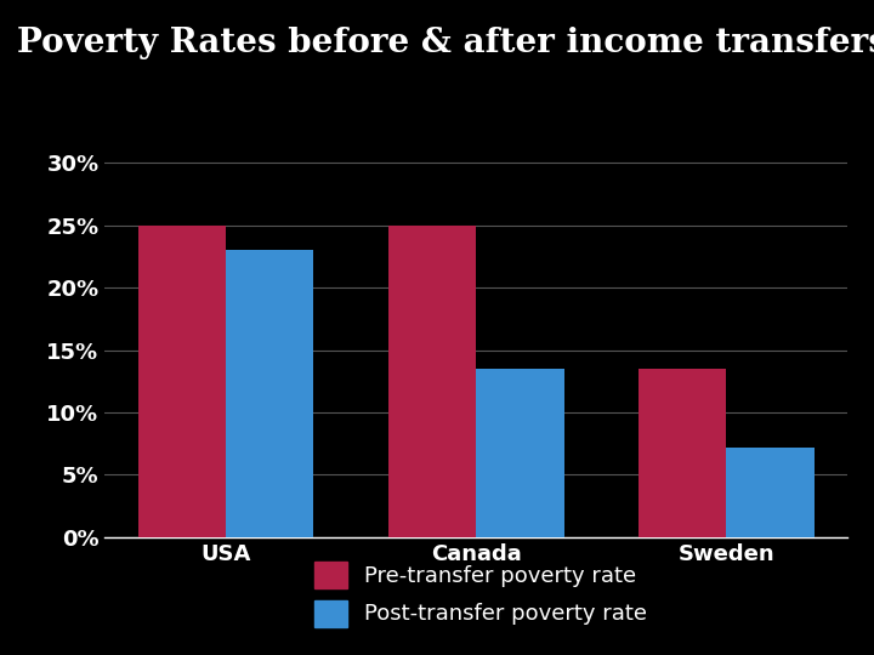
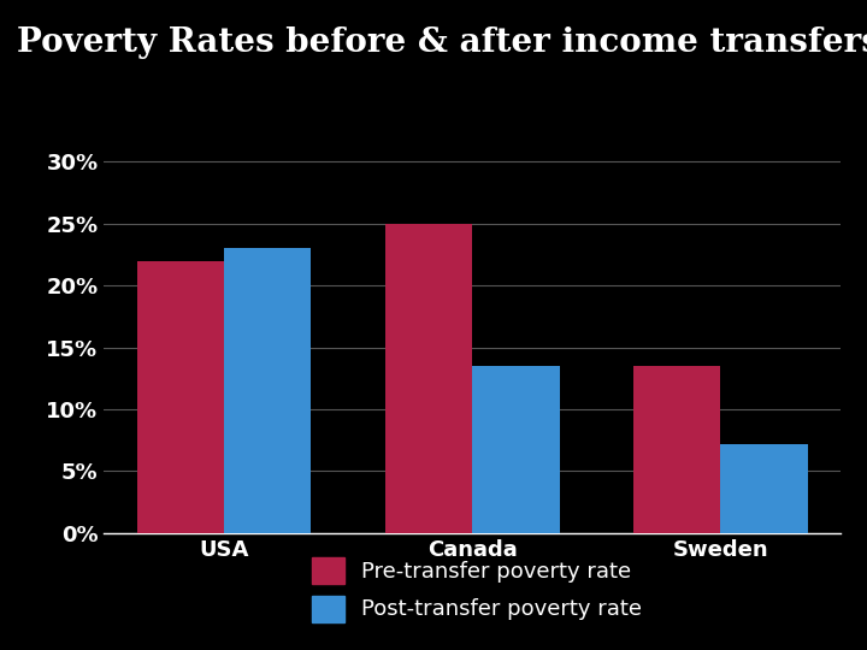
Pre-transfer poverty rate/USA: 25.0% -> 22.0%
